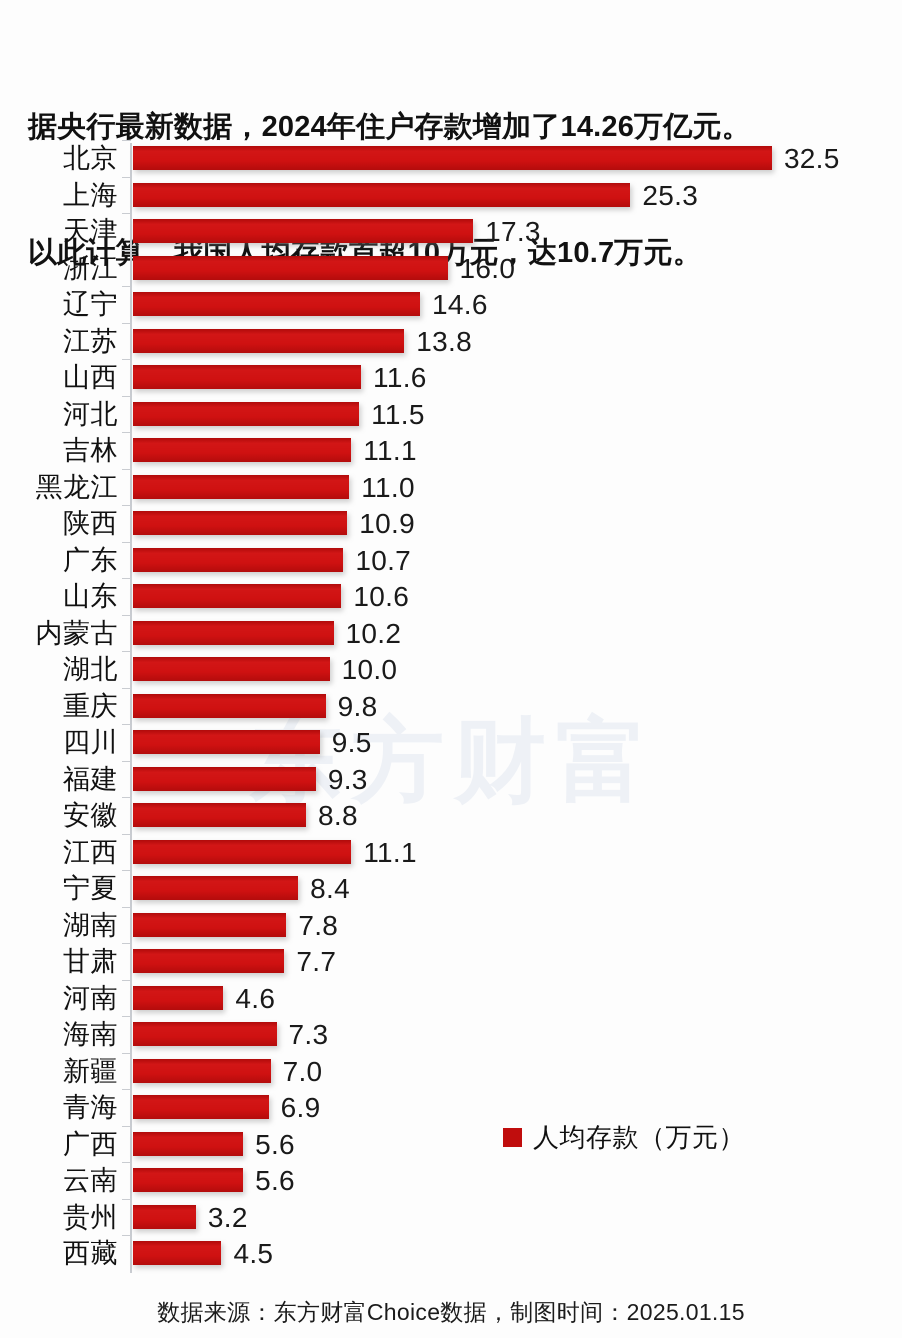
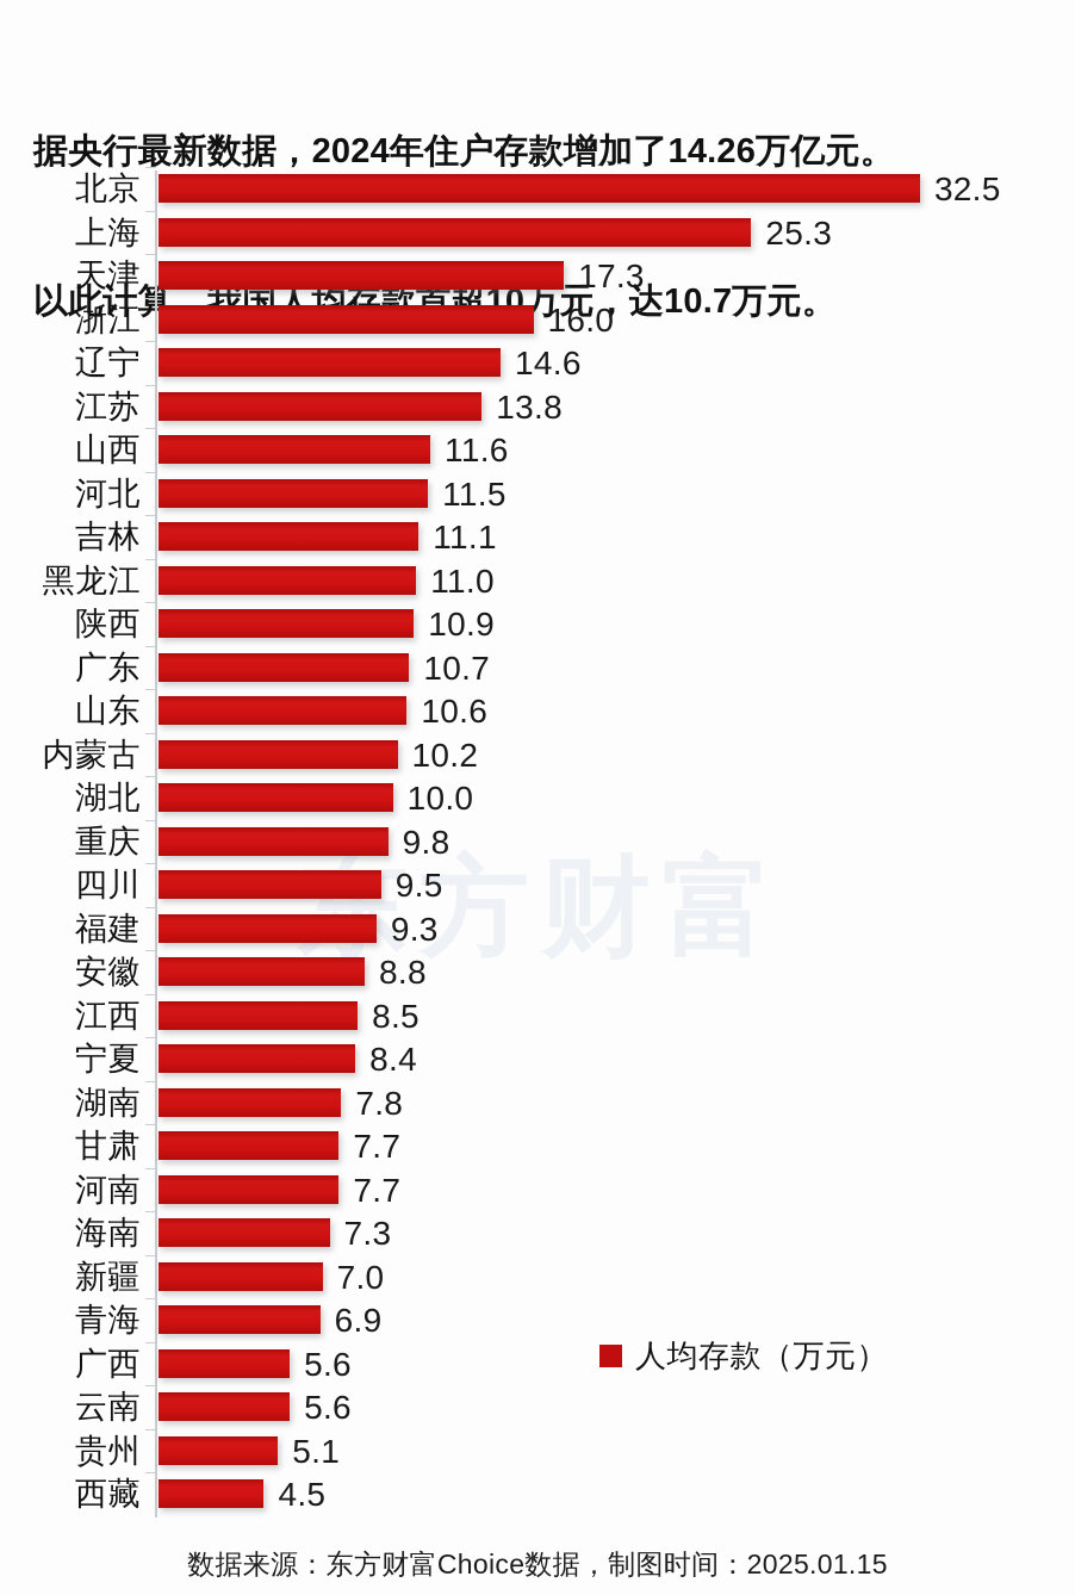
江西: 11.1 -> 8.5
河南: 4.6 -> 7.7
贵州: 3.2 -> 5.1
